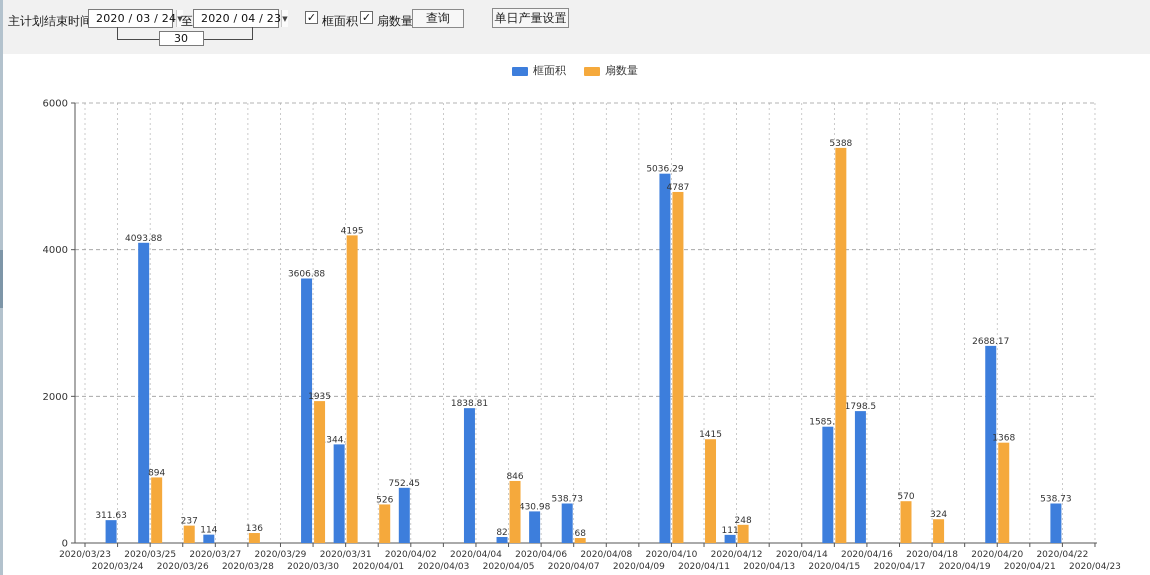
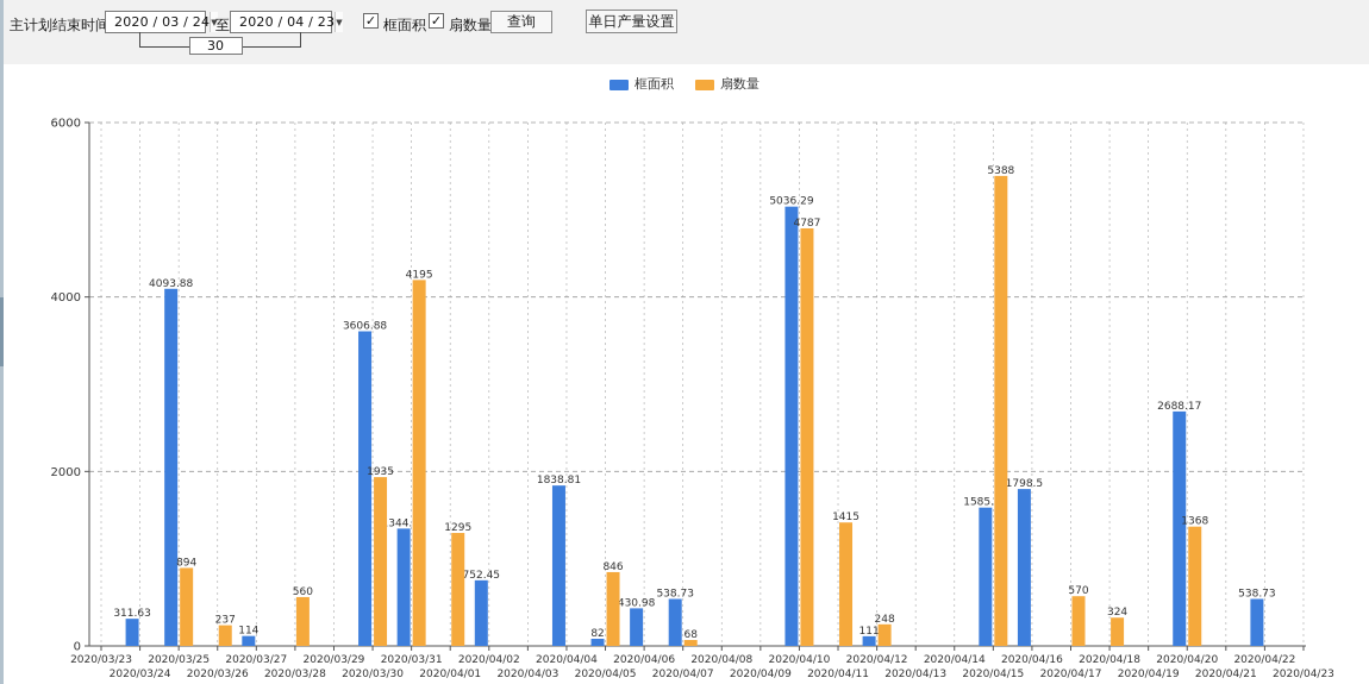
扇数量/2020/03/28: 136 -> 560
扇数量/2020/04/01: 526 -> 1295
